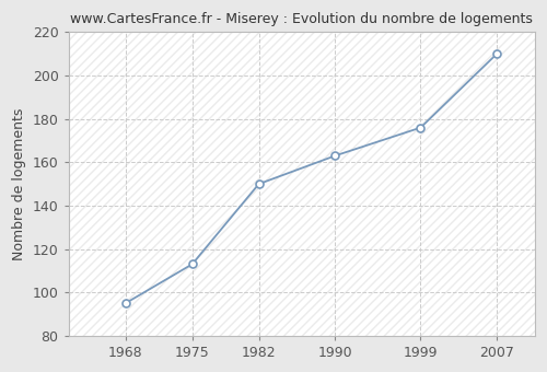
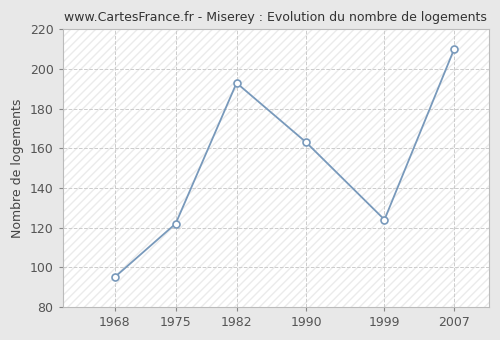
1975: 113 -> 122
1982: 150 -> 193
1999: 176 -> 124
